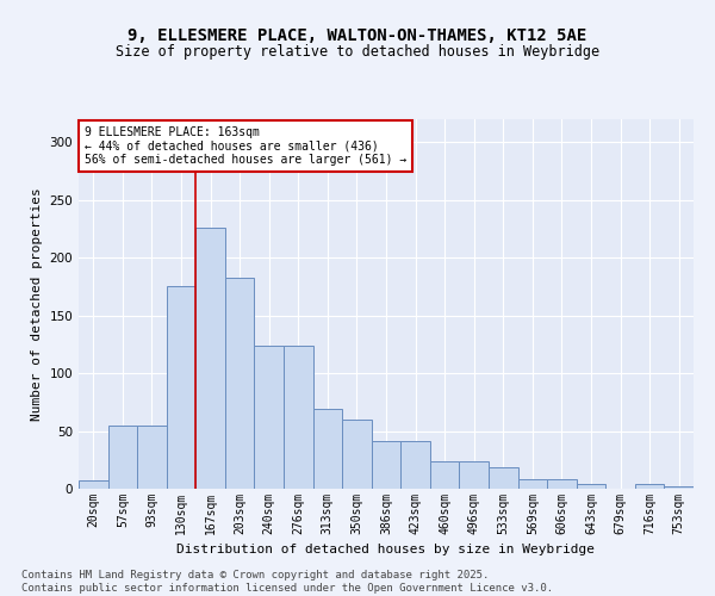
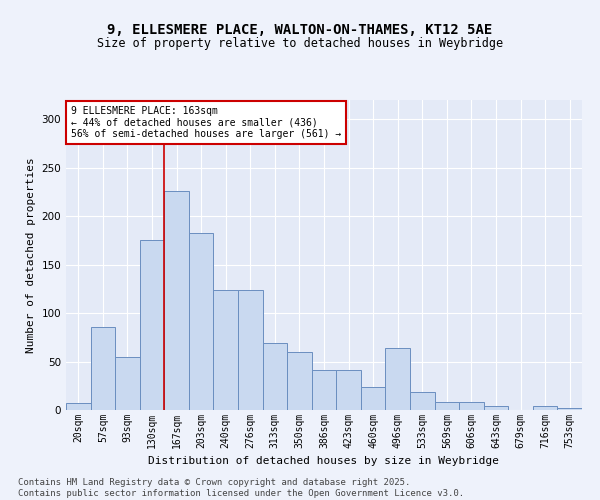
57sqm: 55 -> 86
496sqm: 24 -> 64
